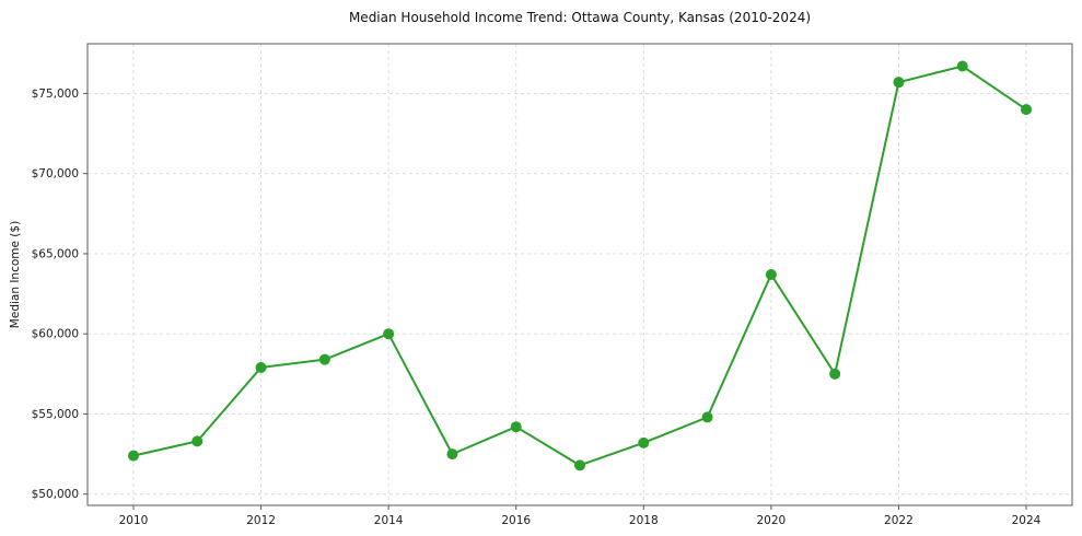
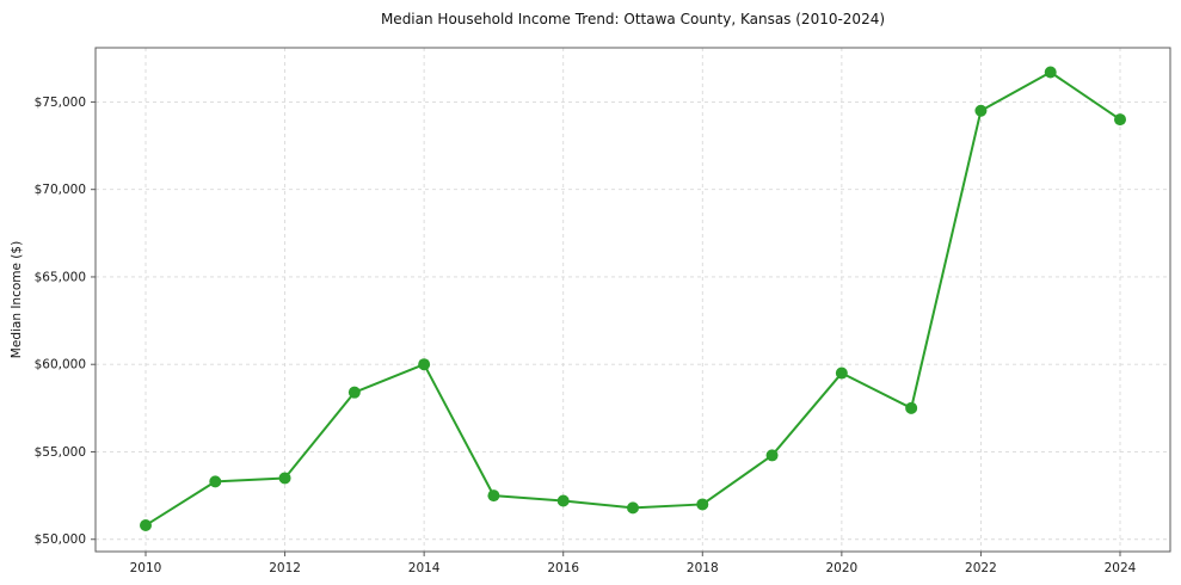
2010: $52400 -> $50800
2012: $57900 -> $53500
2016: $54200 -> $52200
2018: $53200 -> $52000
2020: $63700 -> $59500
2022: $75700 -> $74500
